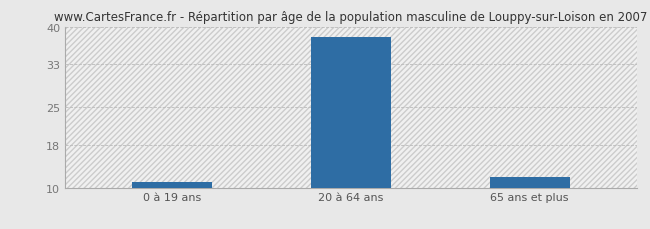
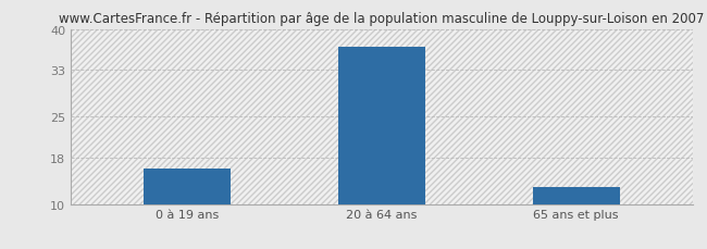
0 à 19 ans: 11 -> 16
20 à 64 ans: 38 -> 37
65 ans et plus: 12 -> 13
